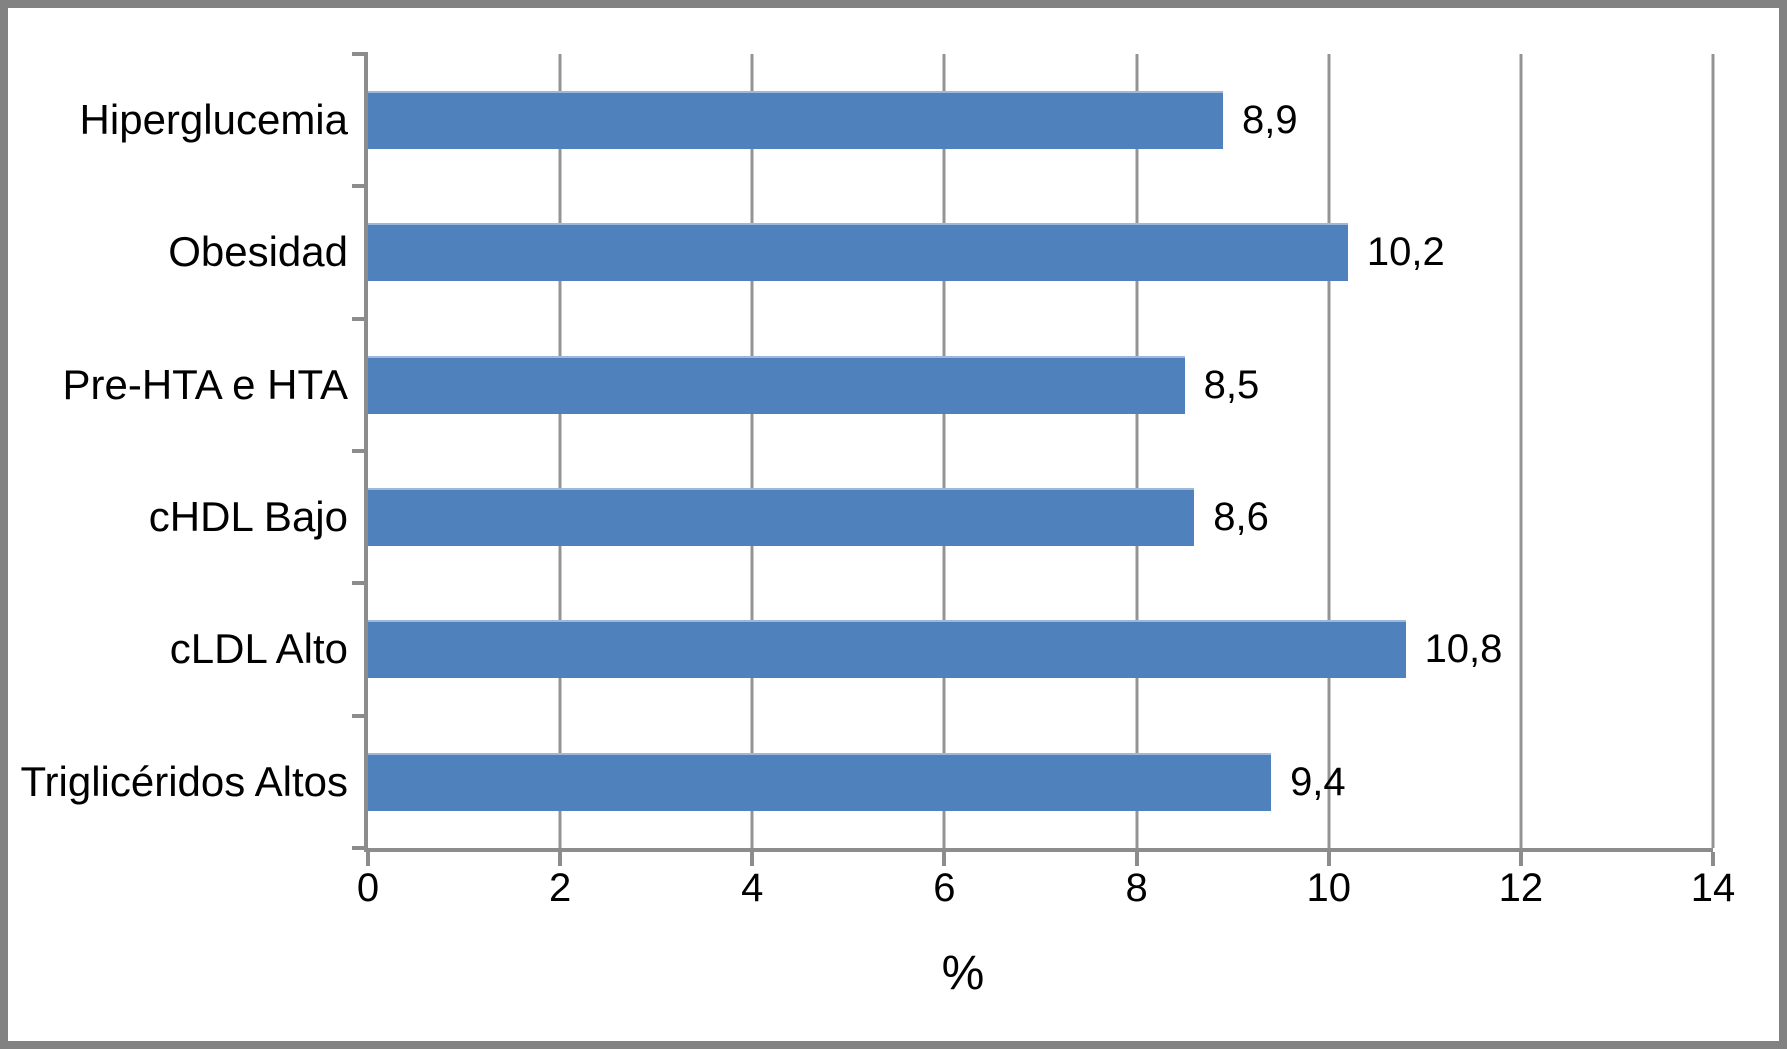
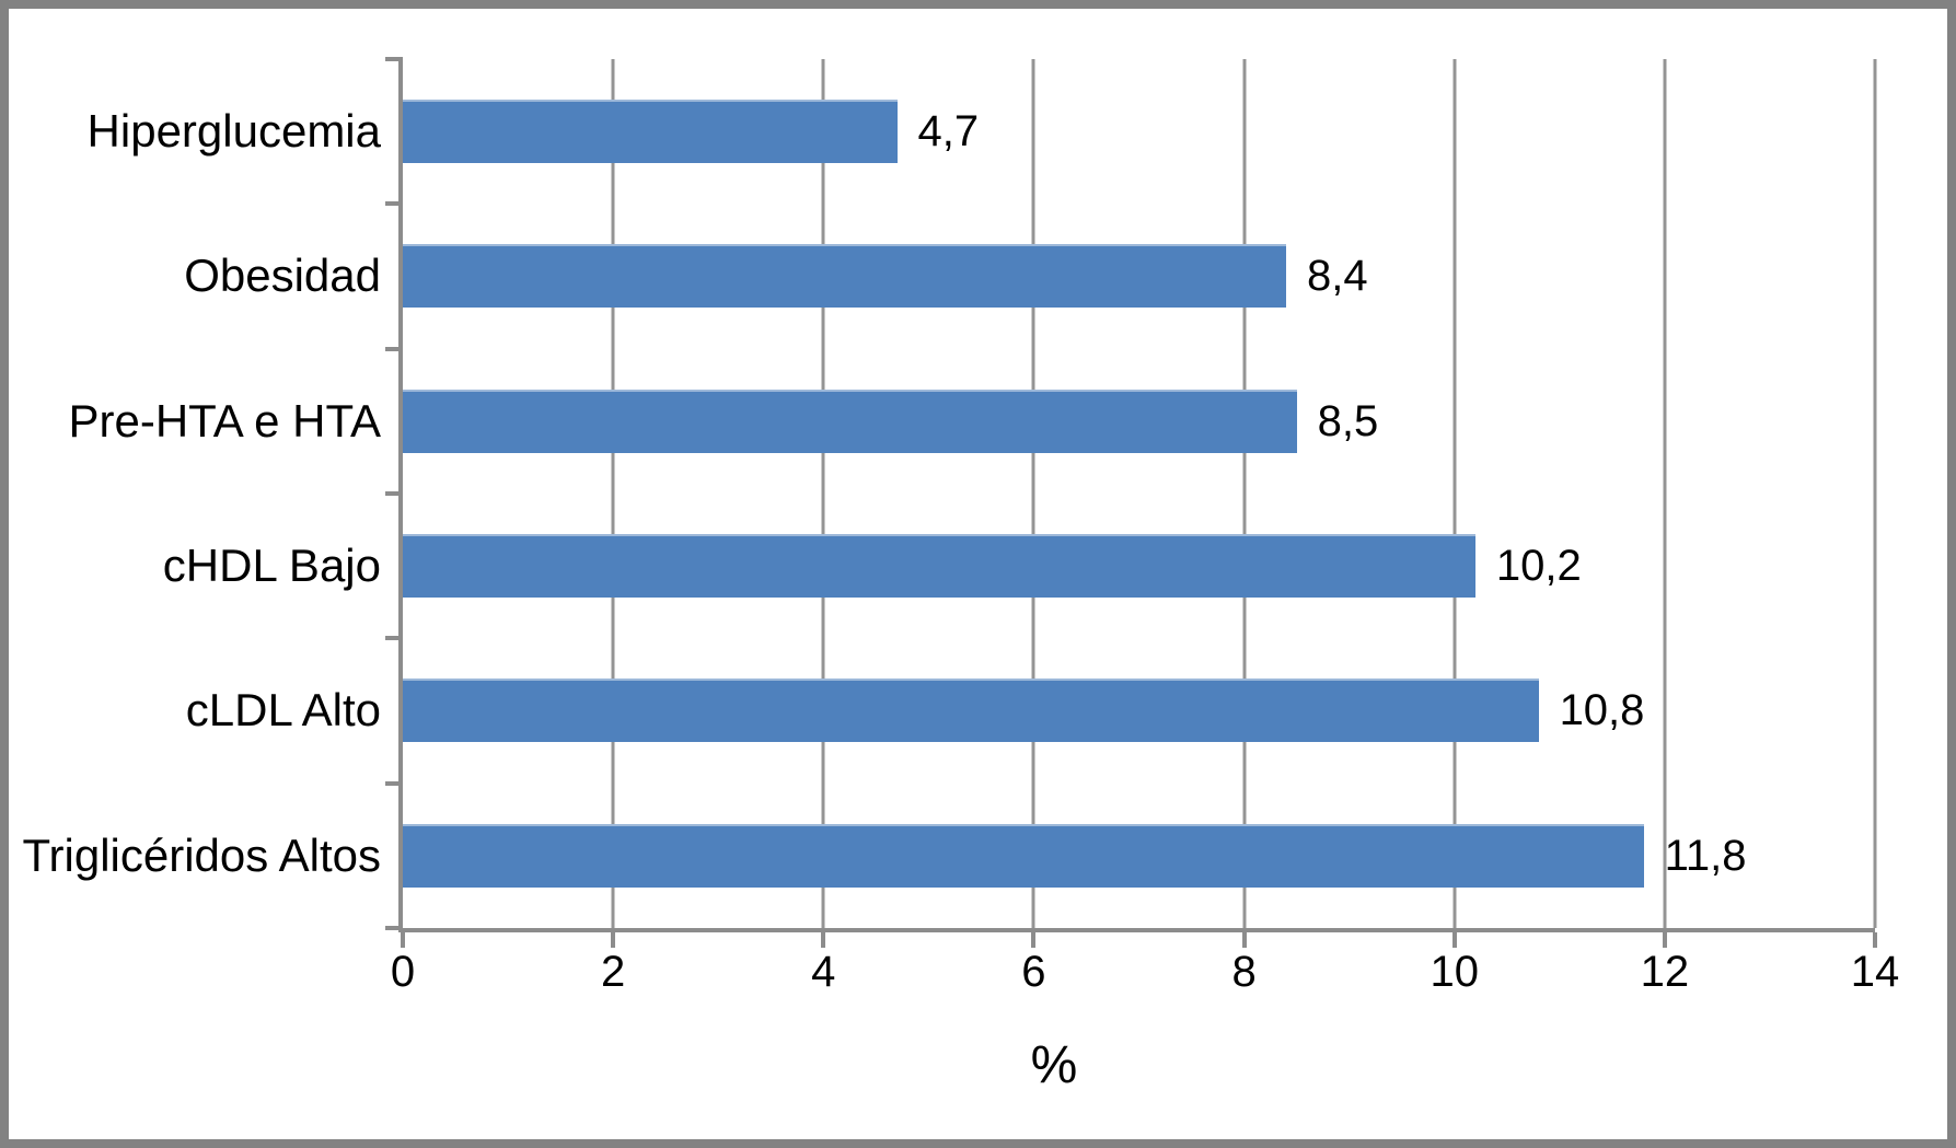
Hiperglucemia: 8,9 -> 4,7
Obesidad: 10,2 -> 8,4
cHDL Bajo: 8,6 -> 10,2
Triglicéridos Altos: 9,4 -> 11,8
